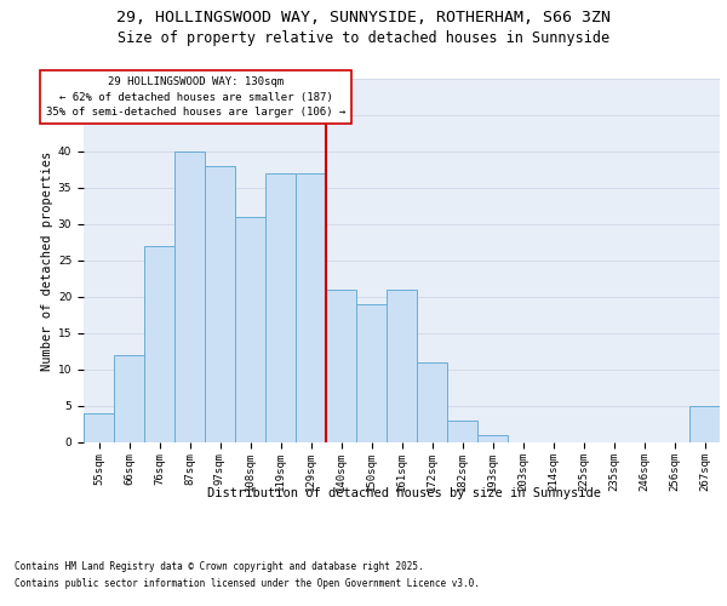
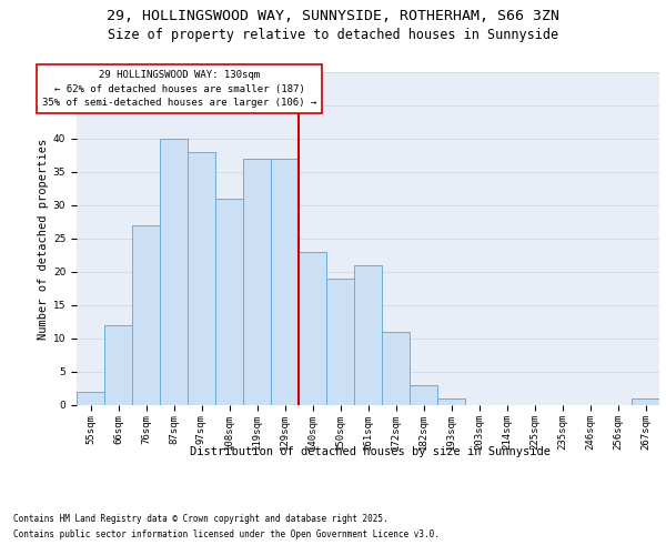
55sqm: 4 -> 2
140sqm: 21 -> 23
267sqm: 5 -> 1
